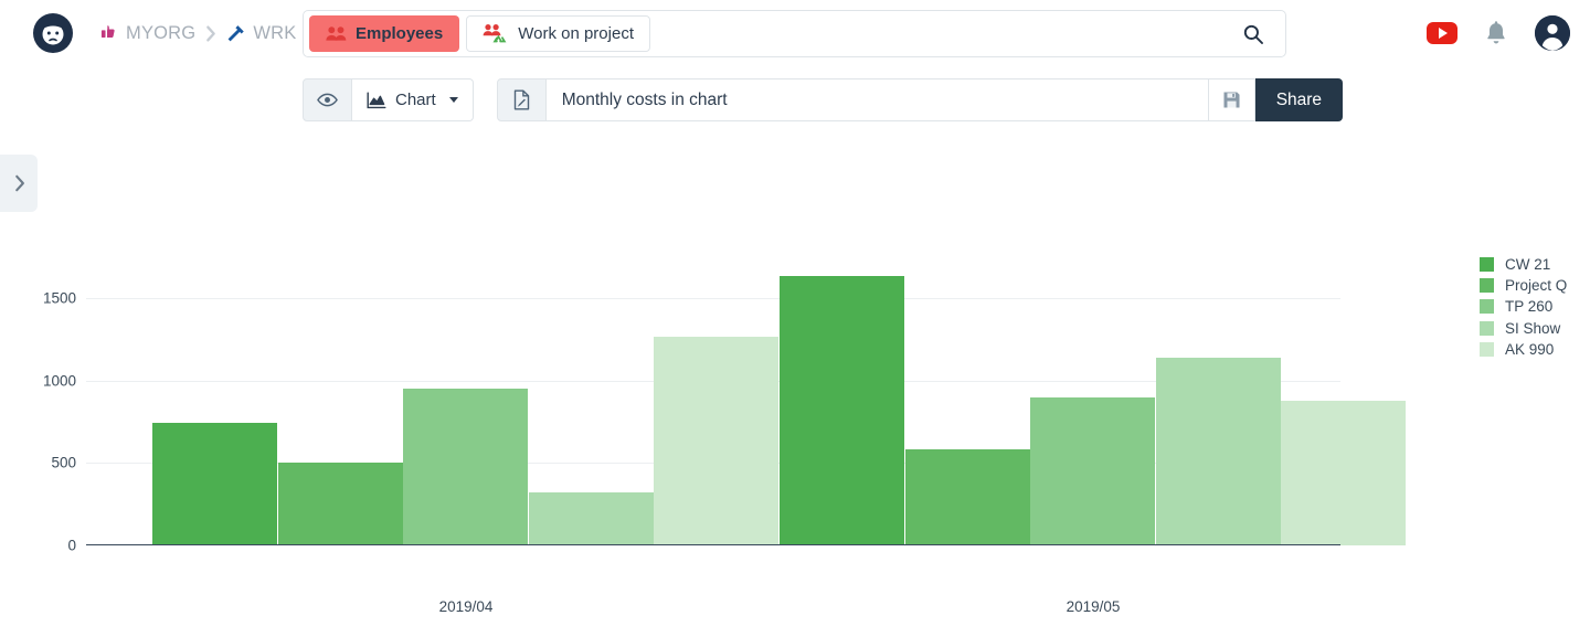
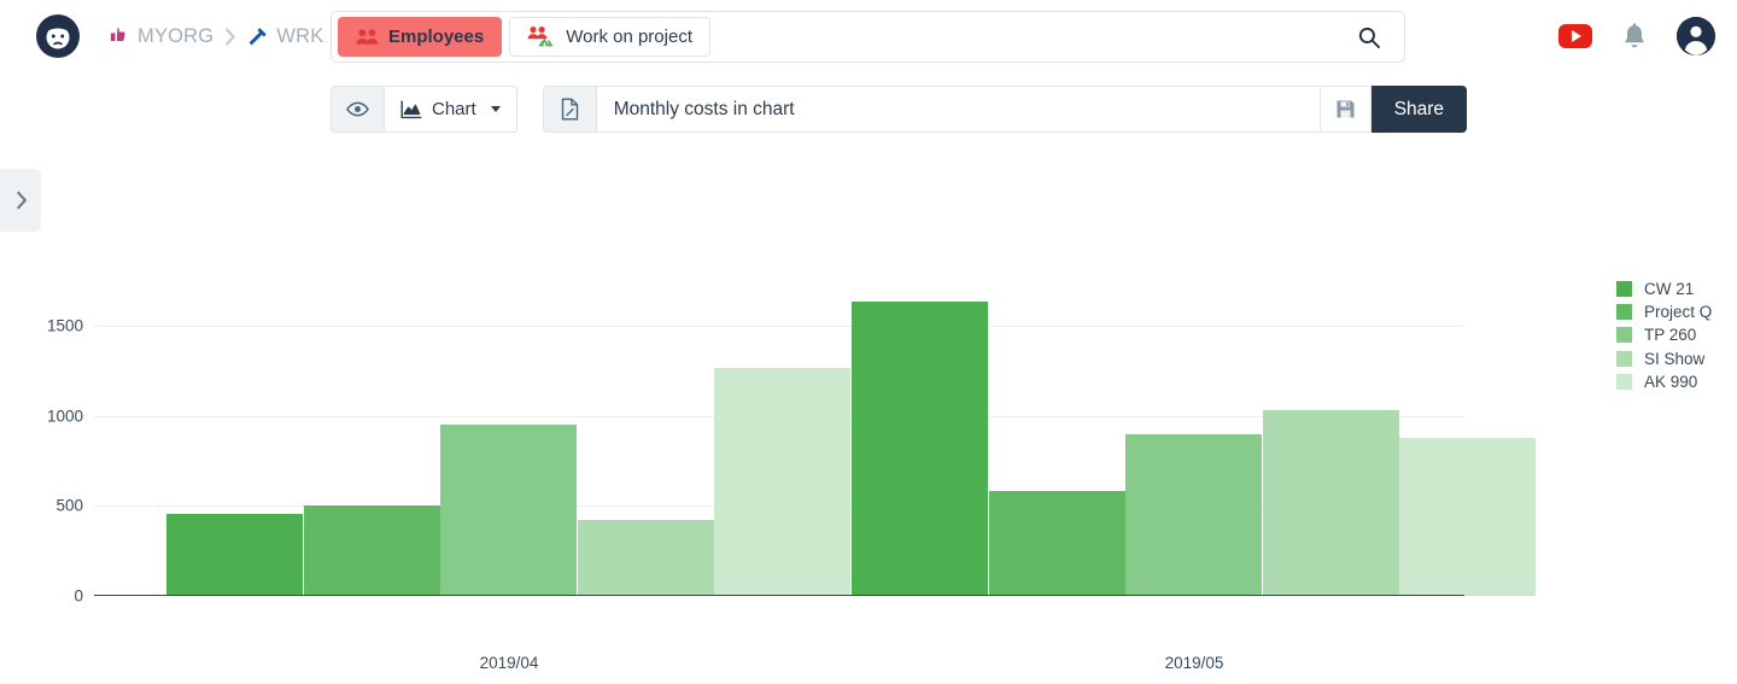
CW 21/2019/04: 740 -> 460
SI Show/2019/04: 320 -> 420
SI Show/2019/05: 1140 -> 1030
